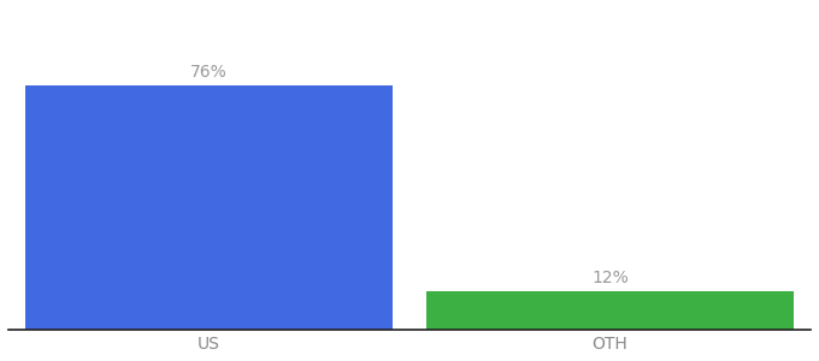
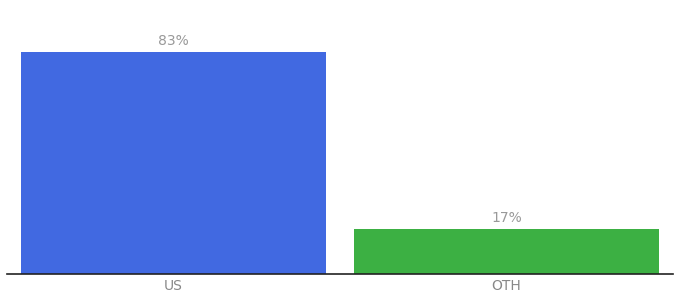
US: 76% -> 83%
OTH: 12% -> 17%
